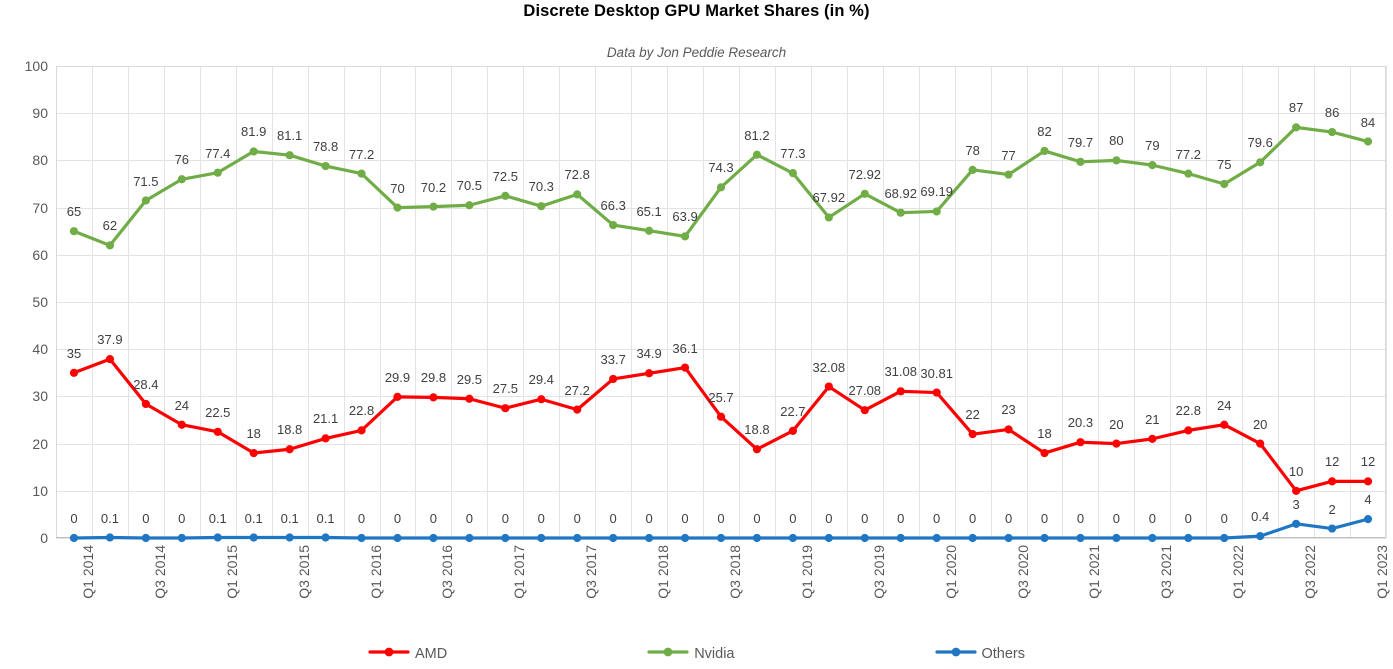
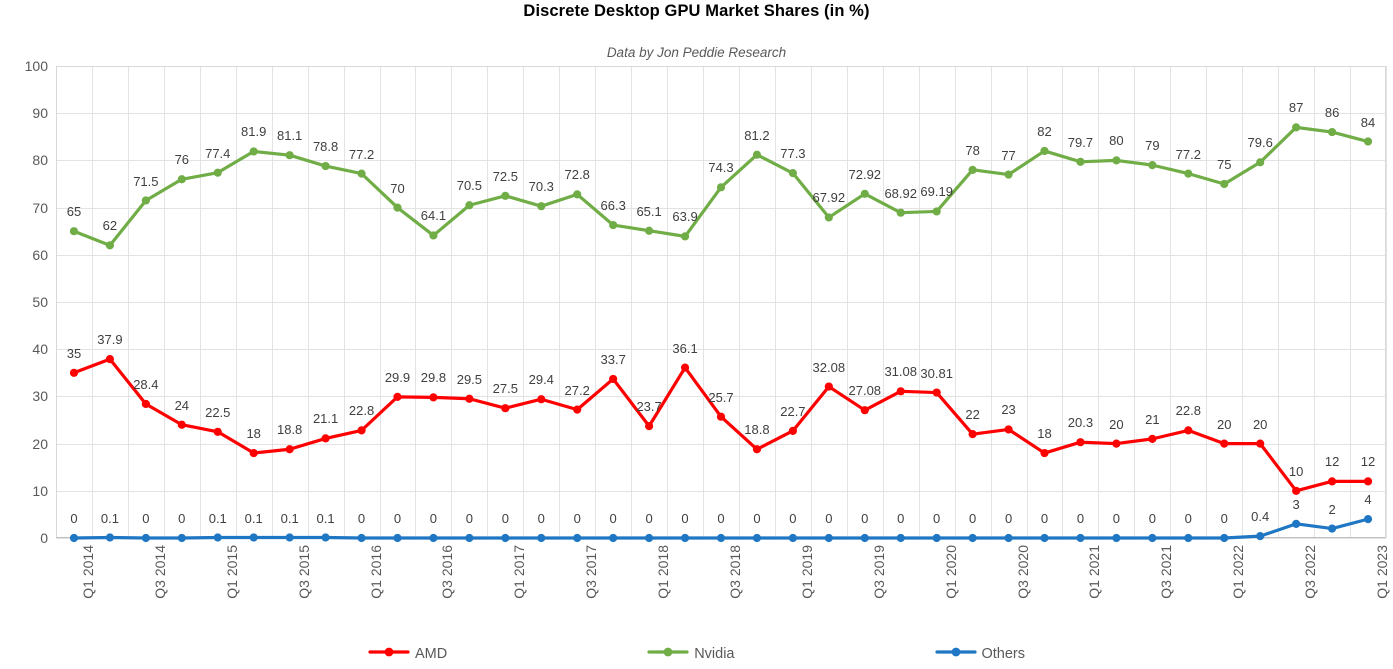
Nvidia/Q3 2016: 70.2 -> 64.1
AMD/Q1 2018: 34.9 -> 23.7
AMD/Q1 2022: 24 -> 20
